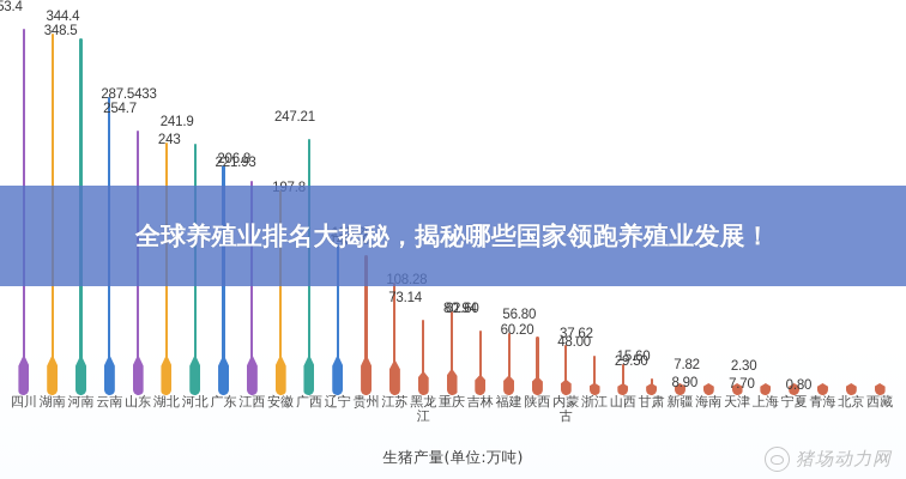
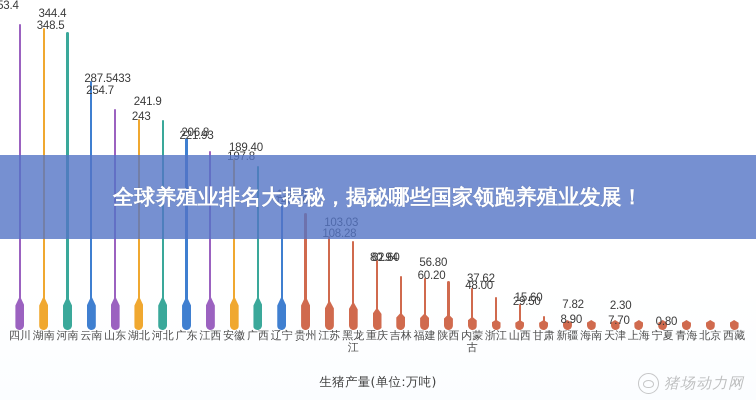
广西: 247.21 -> 189.40
黑龙江: 73.14 -> 103.03
